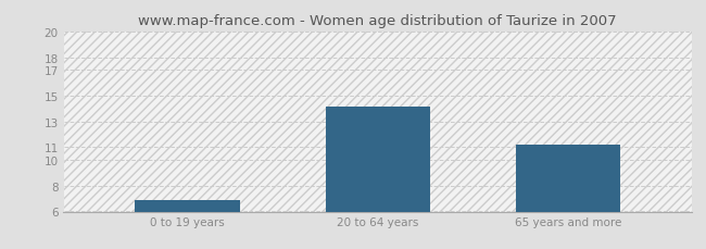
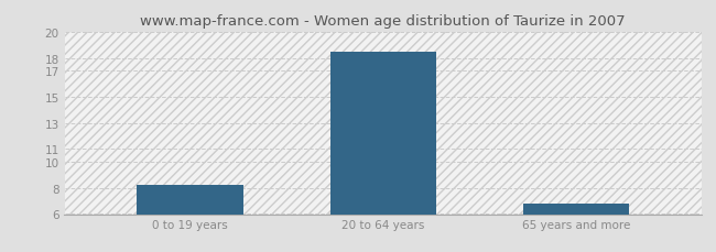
0 to 19 years: 6.9 -> 8.2
20 to 64 years: 14.2 -> 18.5
65 years and more: 11.2 -> 6.8
